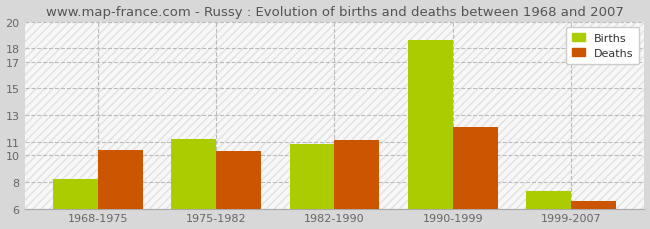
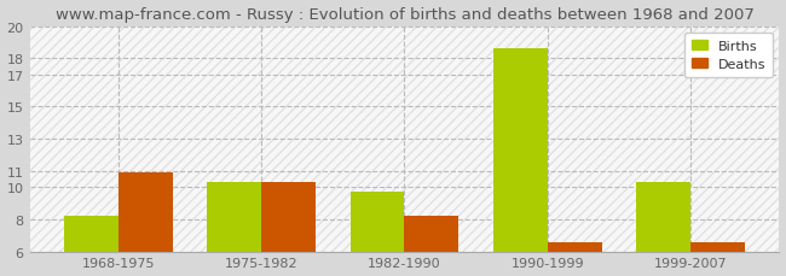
Deaths/1968-1975: 10.4 -> 10.9
Births/1975-1982: 11.2 -> 10.3
Births/1982-1990: 10.8 -> 9.7
Deaths/1982-1990: 11.1 -> 8.2
Deaths/1990-1999: 12.1 -> 6.6
Births/1999-2007: 7.3 -> 10.3
